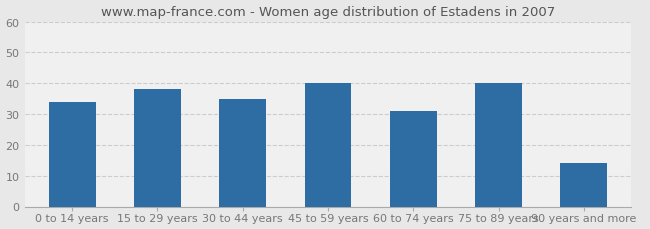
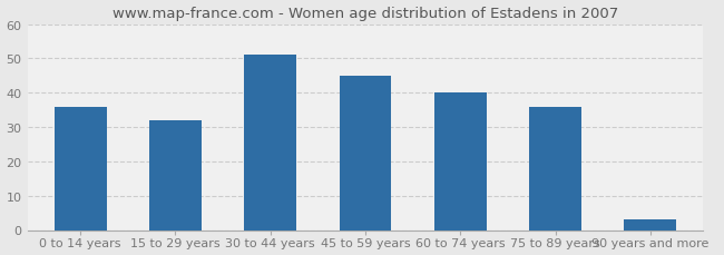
0 to 14 years: 34 -> 36
15 to 29 years: 38 -> 32
30 to 44 years: 35 -> 51
45 to 59 years: 40 -> 45
60 to 74 years: 31 -> 40
75 to 89 years: 40 -> 36
90 years and more: 14 -> 3
